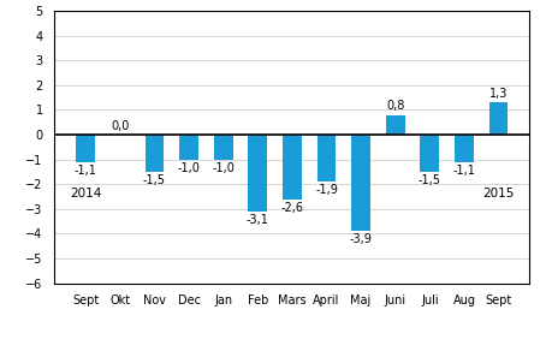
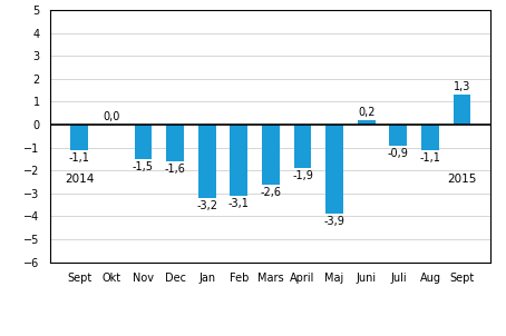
Dec: -1,0 -> -1,6
Jan: -1,0 -> -3,2
Juni: 0,8 -> 0,2
Juli: -1,5 -> -0,9
